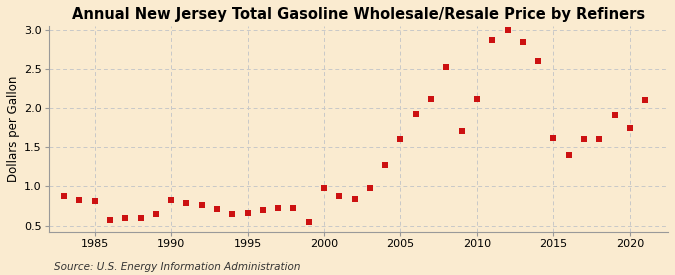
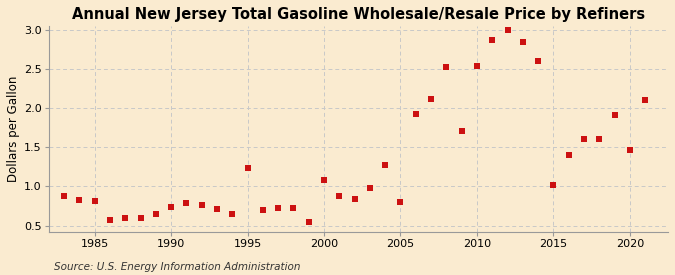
1990: 0.83 -> 0.74
1995: 0.66 -> 1.24
2000: 0.98 -> 1.08
2005: 1.60 -> 0.80
2010: 2.12 -> 2.54
2015: 1.62 -> 1.02
2020: 1.75 -> 1.46
